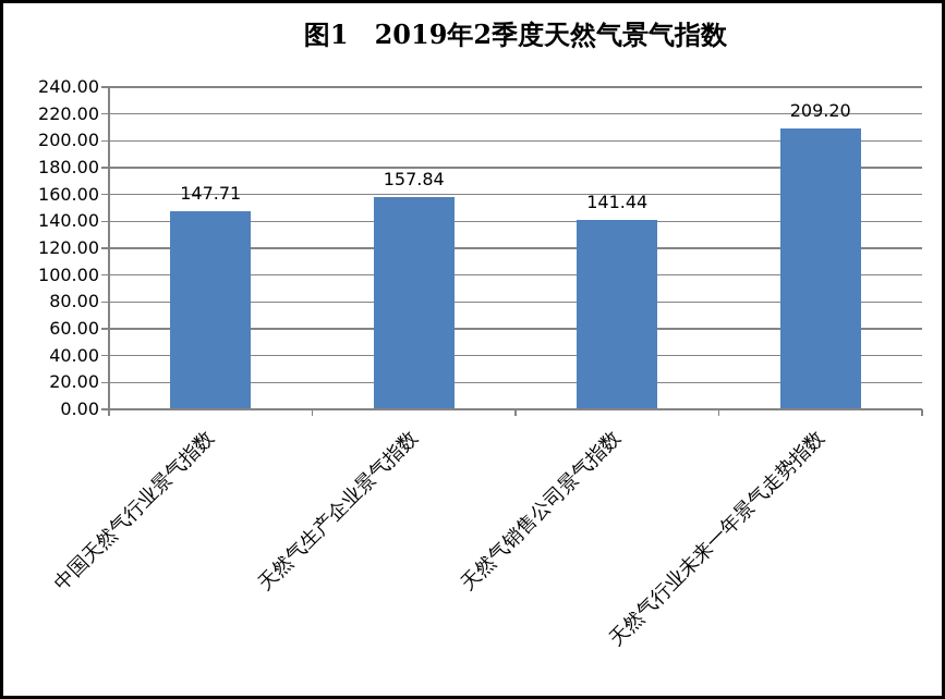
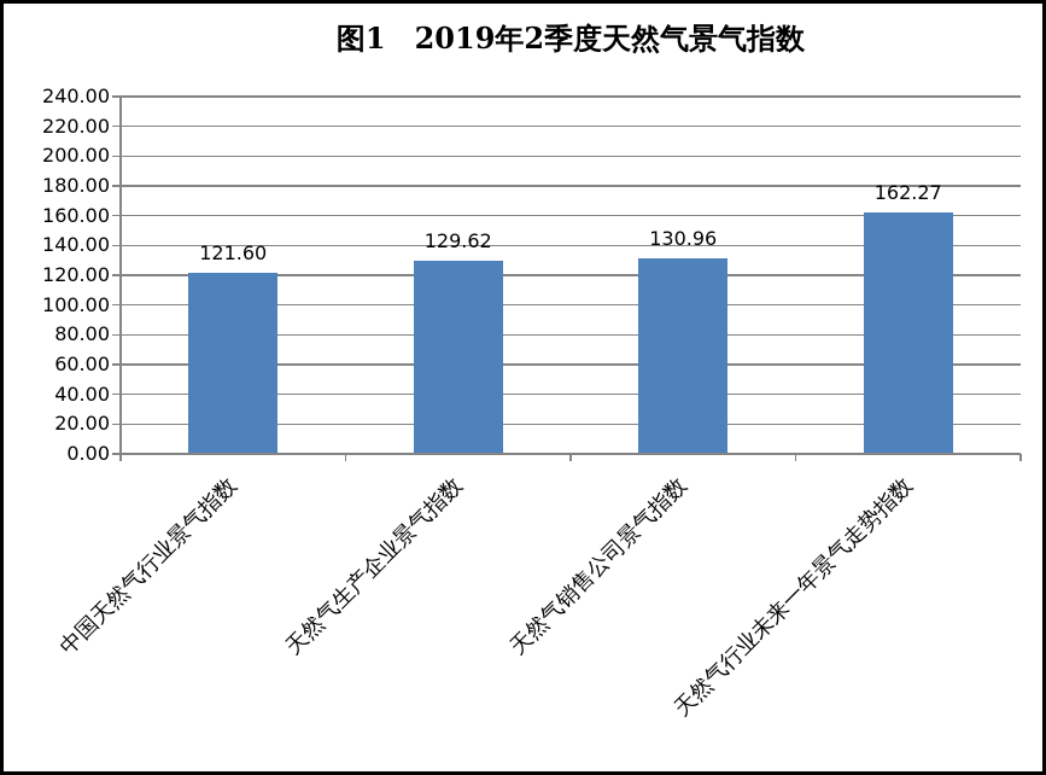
中国天然气行业景气指数: 147.71 -> 121.60
天然气生产企业景气指数: 157.84 -> 129.62
天然气销售公司景气指数: 141.44 -> 130.96
天然气行业未来一年景气走势指数: 209.20 -> 162.27
